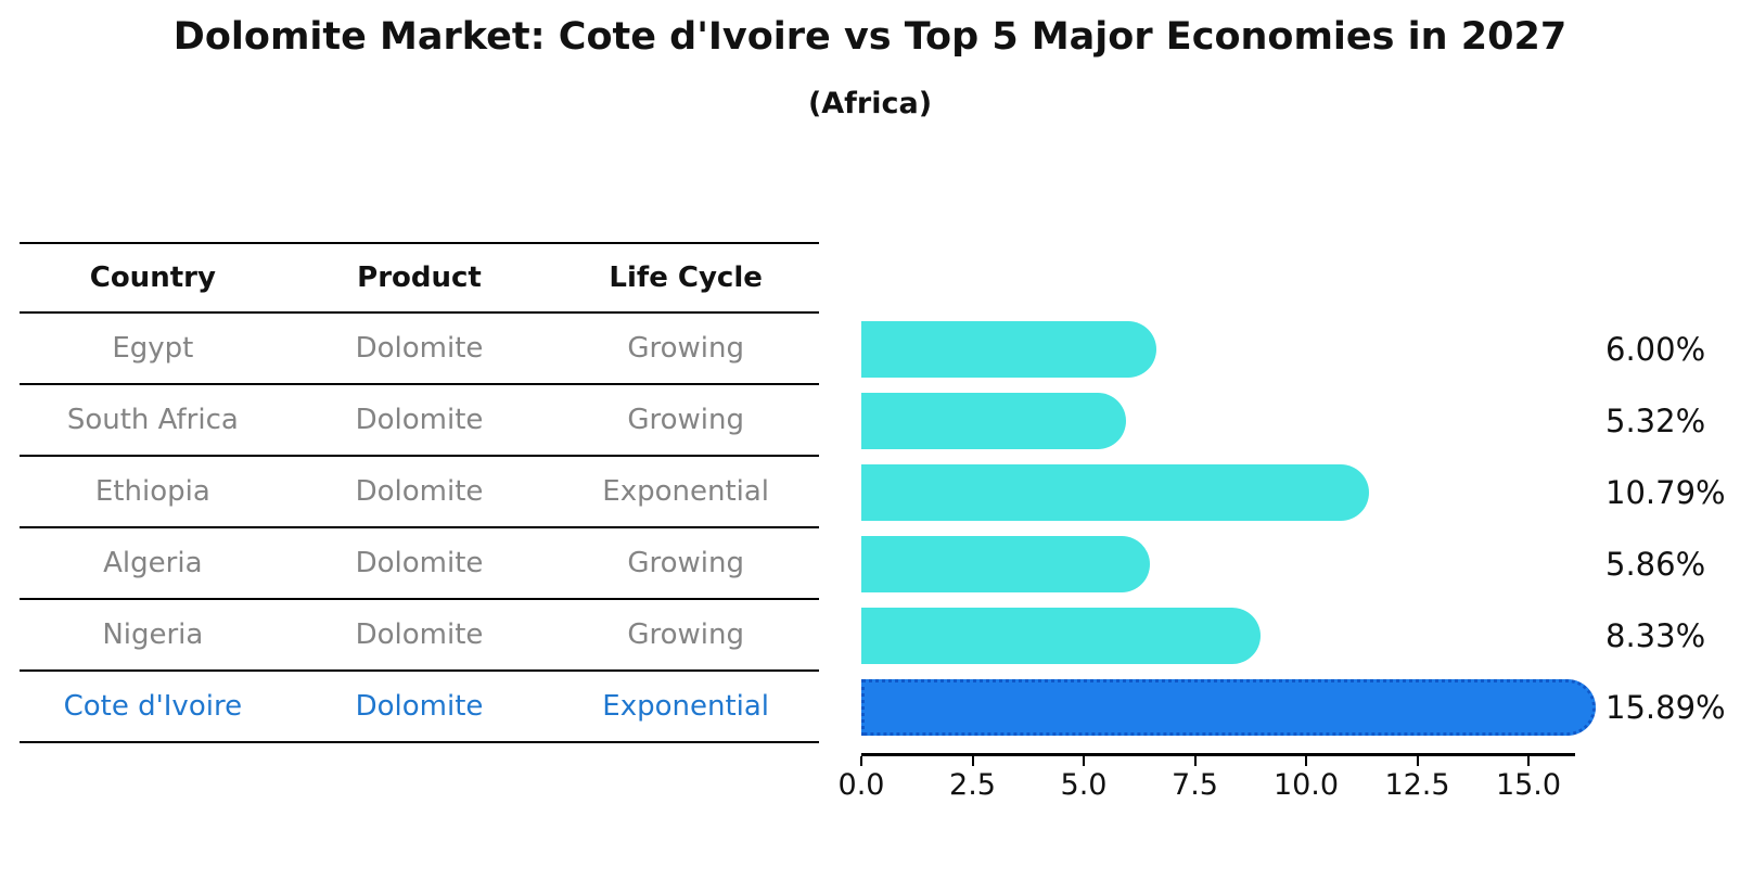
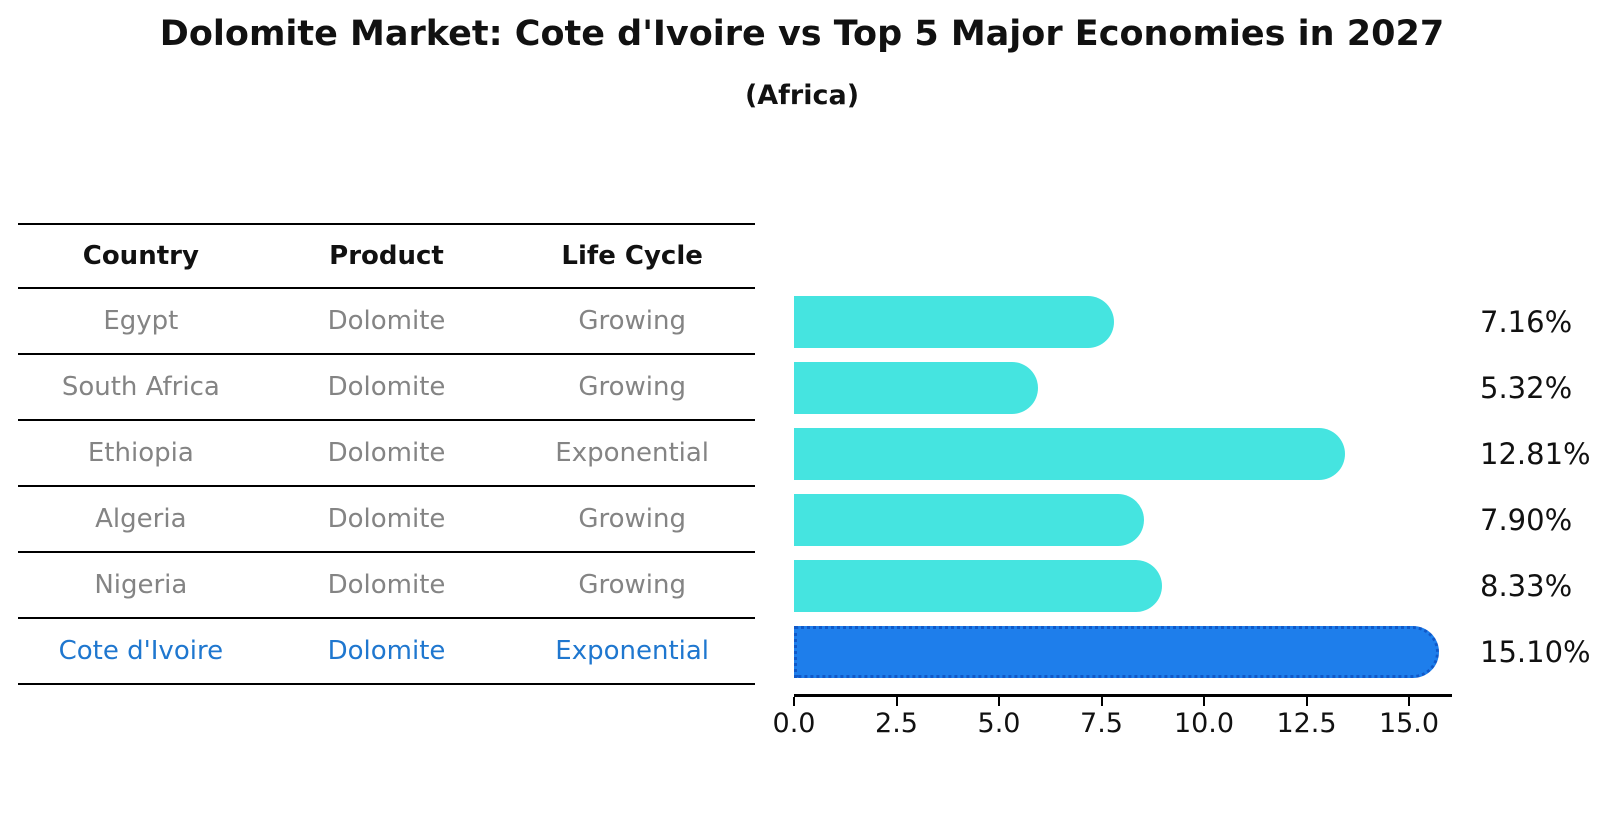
Egypt: 6.00% -> 7.16%
Ethiopia: 10.79% -> 12.81%
Algeria: 5.86% -> 7.90%
Cote d'Ivoire: 15.89% -> 15.10%
